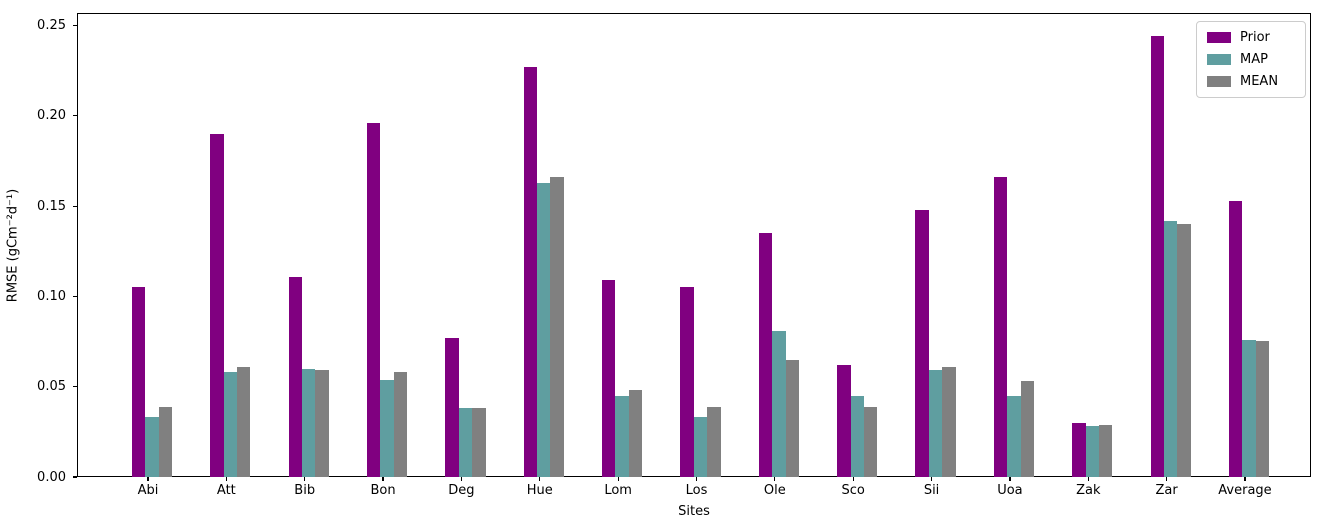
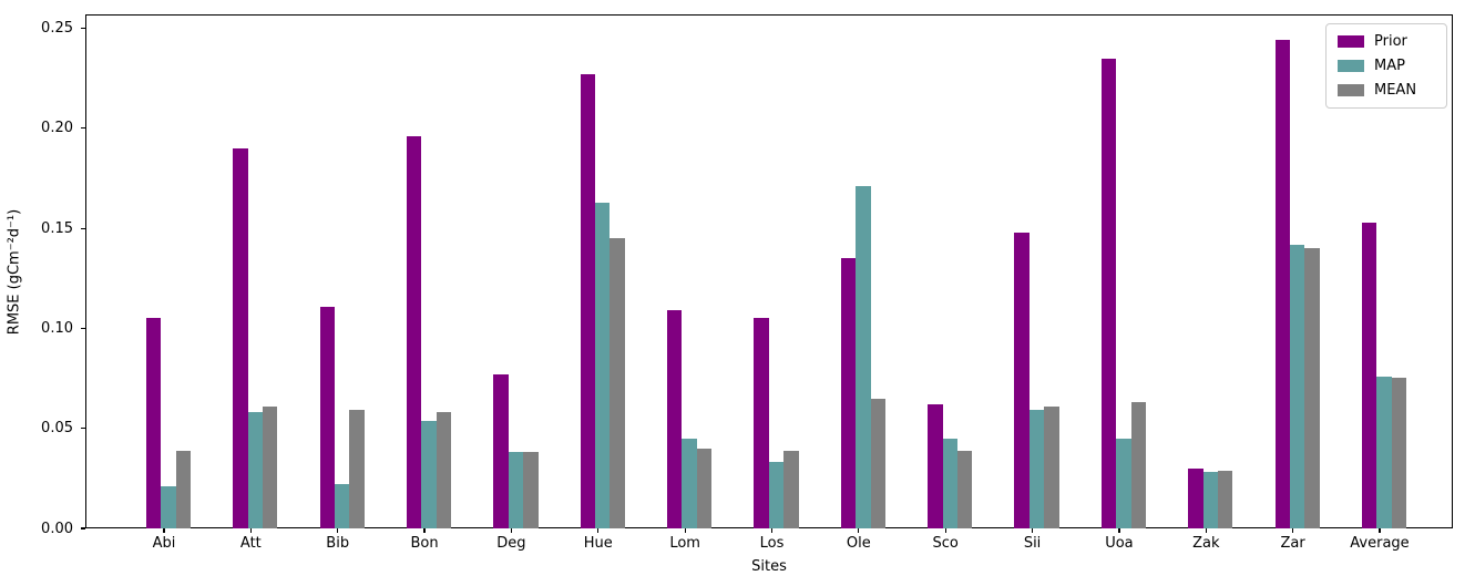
MAP/Abi: 0.033 -> 0.021
MAP/Bib: 0.060 -> 0.022
MEAN/Hue: 0.166 -> 0.145
MEAN/Lom: 0.048 -> 0.040
MAP/Ole: 0.081 -> 0.171
Prior/Uoa: 0.166 -> 0.235
MEAN/Uoa: 0.053 -> 0.063
